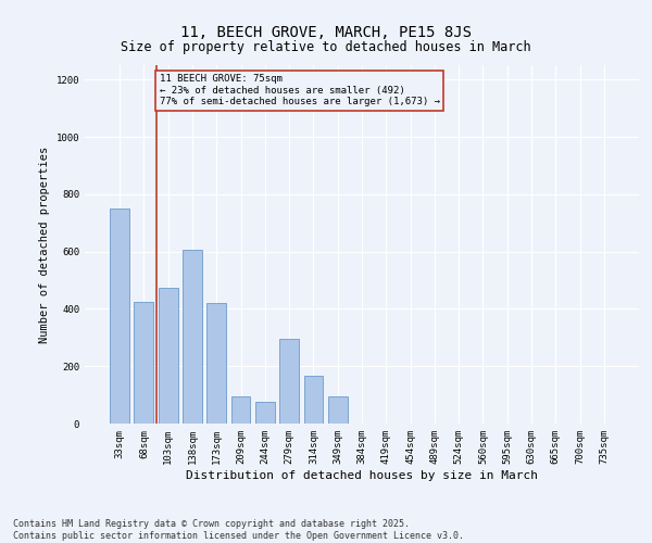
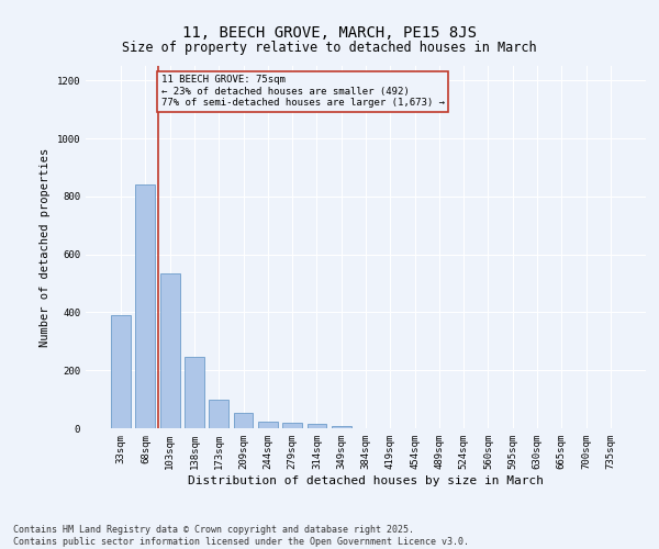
33sqm: 750 -> 390
68sqm: 425 -> 840
103sqm: 475 -> 535
138sqm: 605 -> 248
173sqm: 420 -> 100
209sqm: 95 -> 52
244sqm: 75 -> 22
279sqm: 295 -> 18
314sqm: 165 -> 14
349sqm: 95 -> 8
